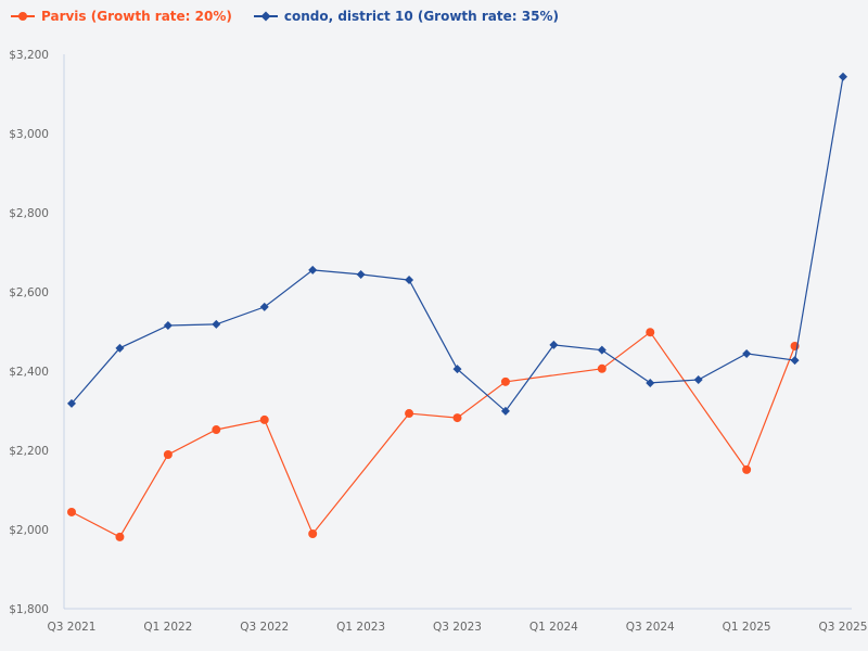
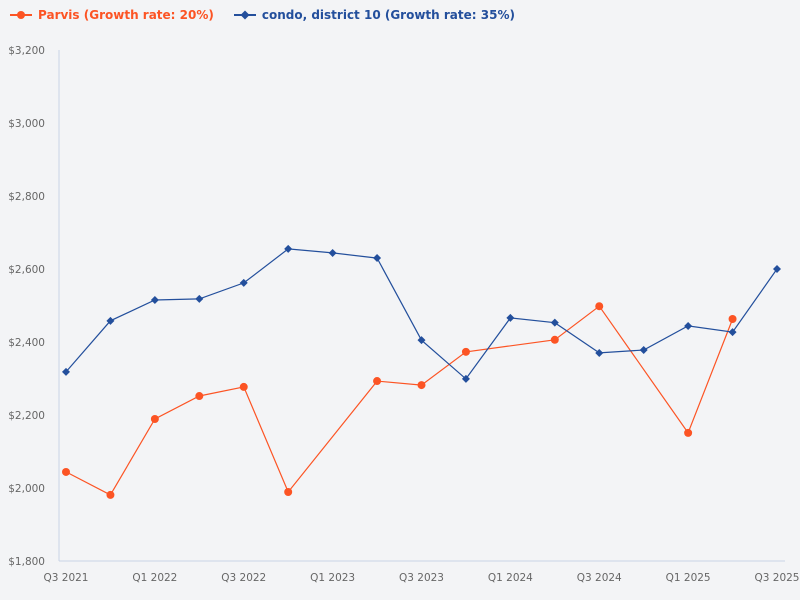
condo, district 10 (Growth rate: 35%)/Q3 2025: $3140 -> $2600
